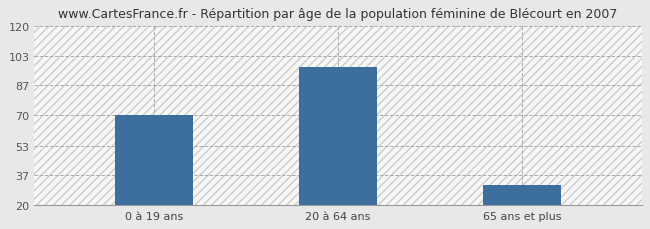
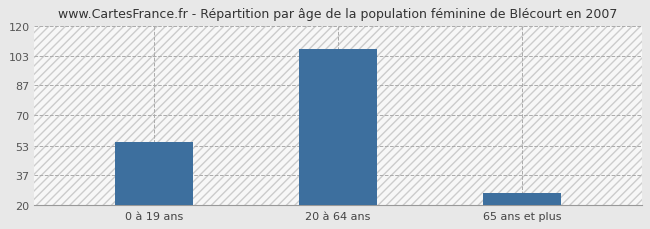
0 à 19 ans: 70 -> 55
20 à 64 ans: 97 -> 107
65 ans et plus: 31 -> 27
